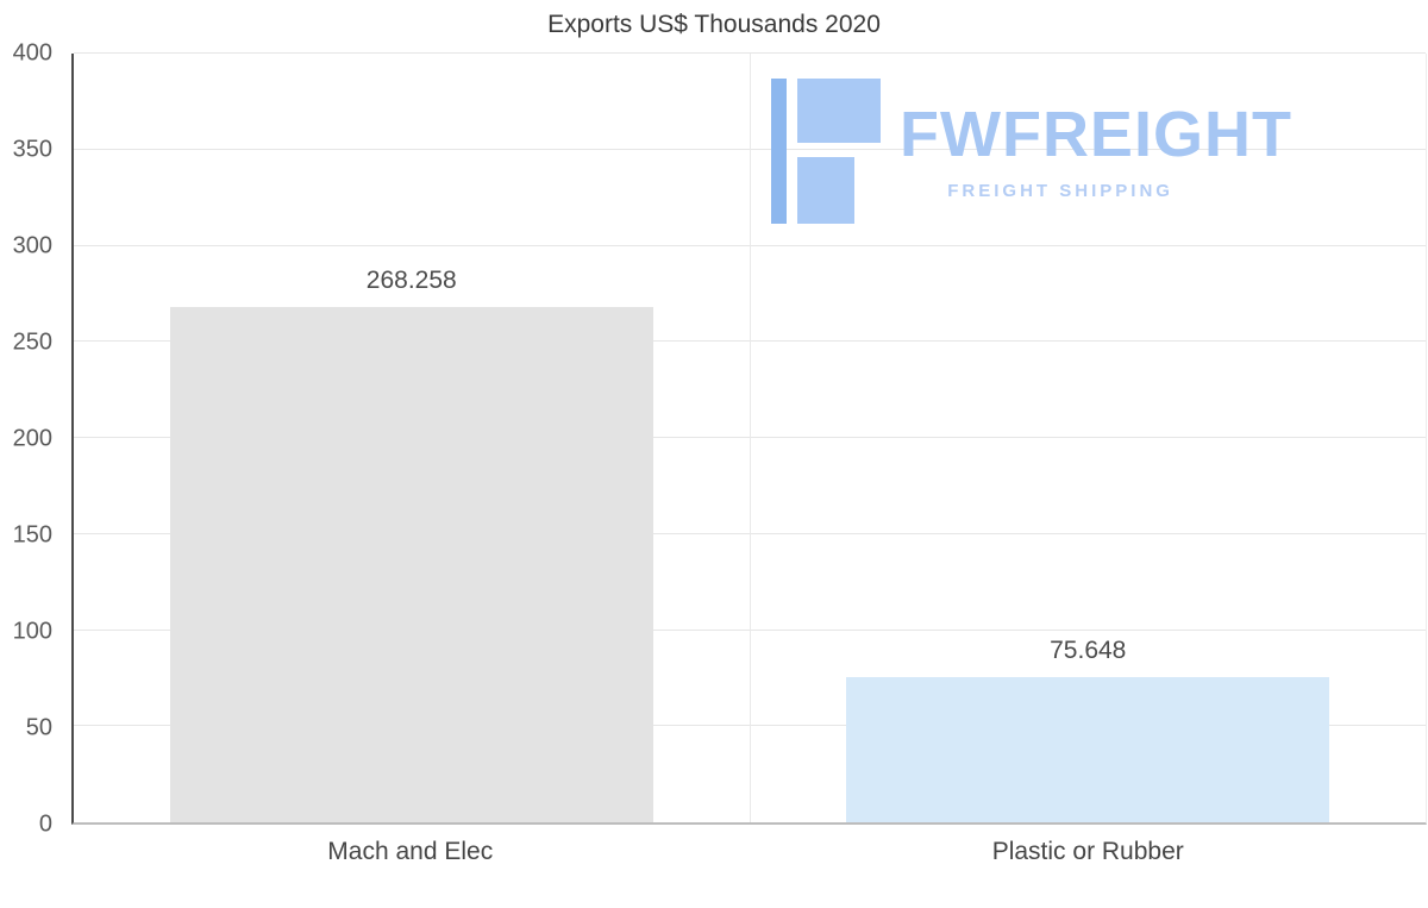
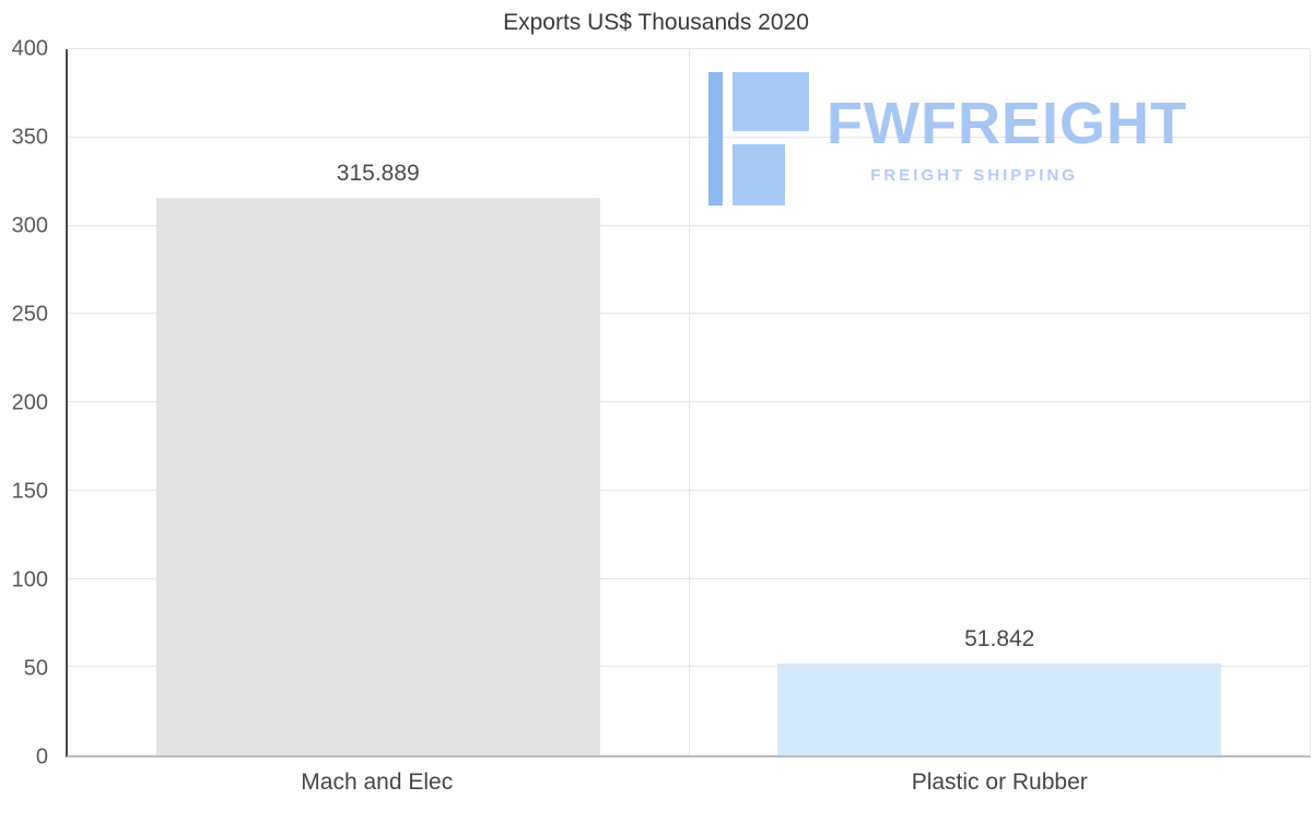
Mach and Elec: 268.258 -> 315.889
Plastic or Rubber: 75.648 -> 51.842
